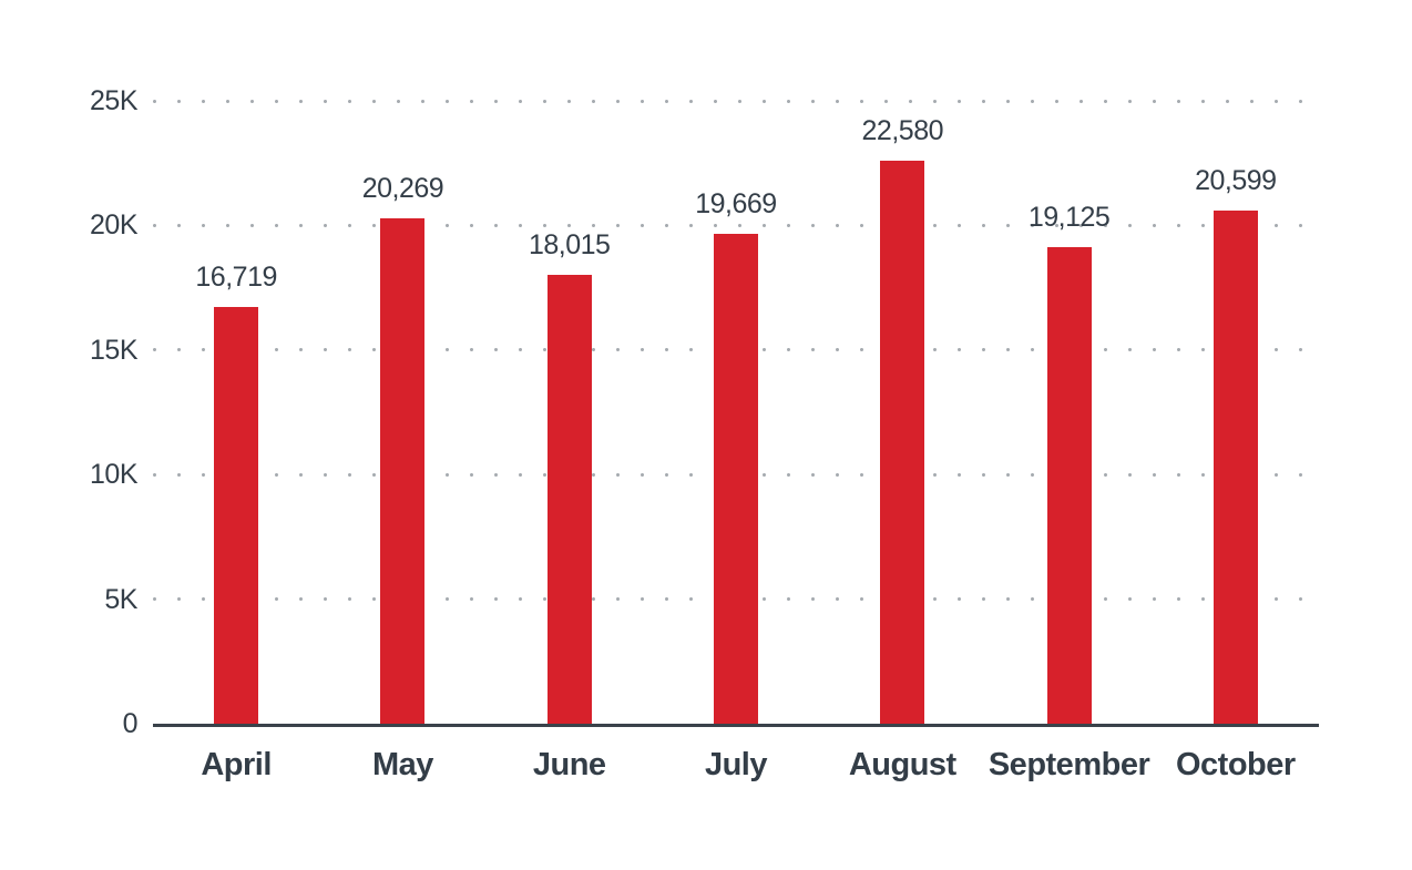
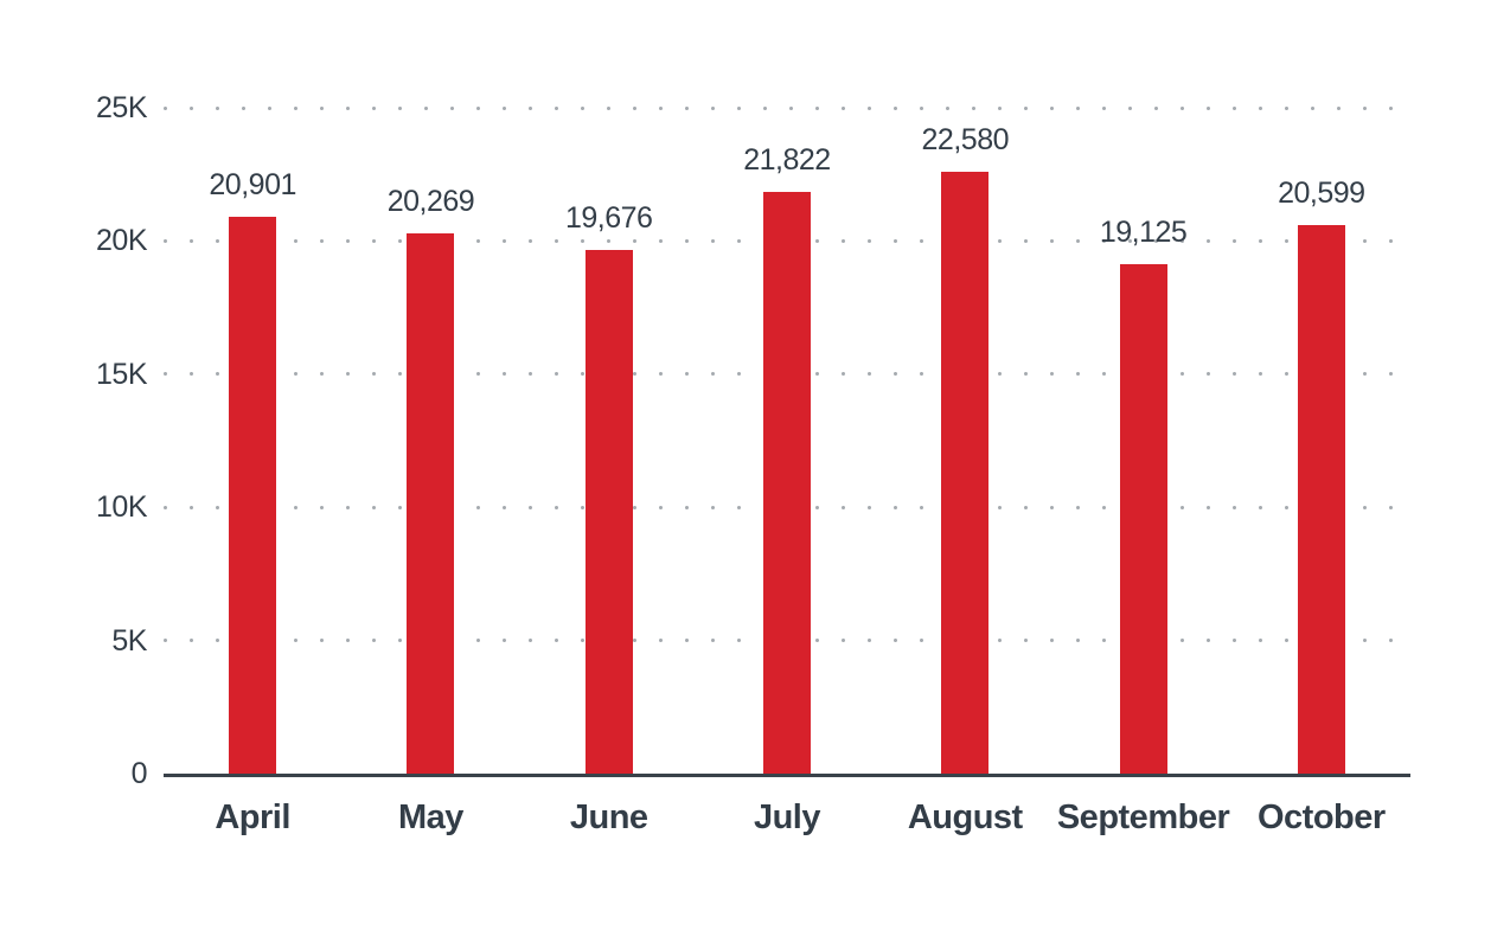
April: 16,719 -> 20,901
June: 18,015 -> 19,676
July: 19,669 -> 21,822
